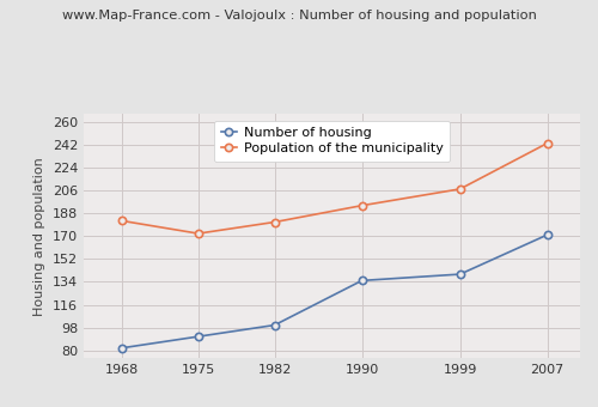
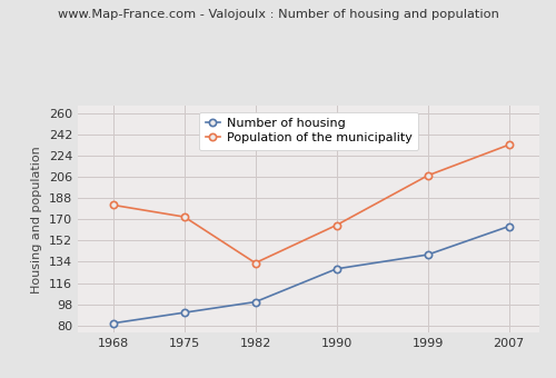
Population of the municipality/1982: 181 -> 133
Number of housing/1990: 135 -> 128
Population of the municipality/1990: 194 -> 165
Number of housing/2007: 171 -> 164
Population of the municipality/2007: 243 -> 233
